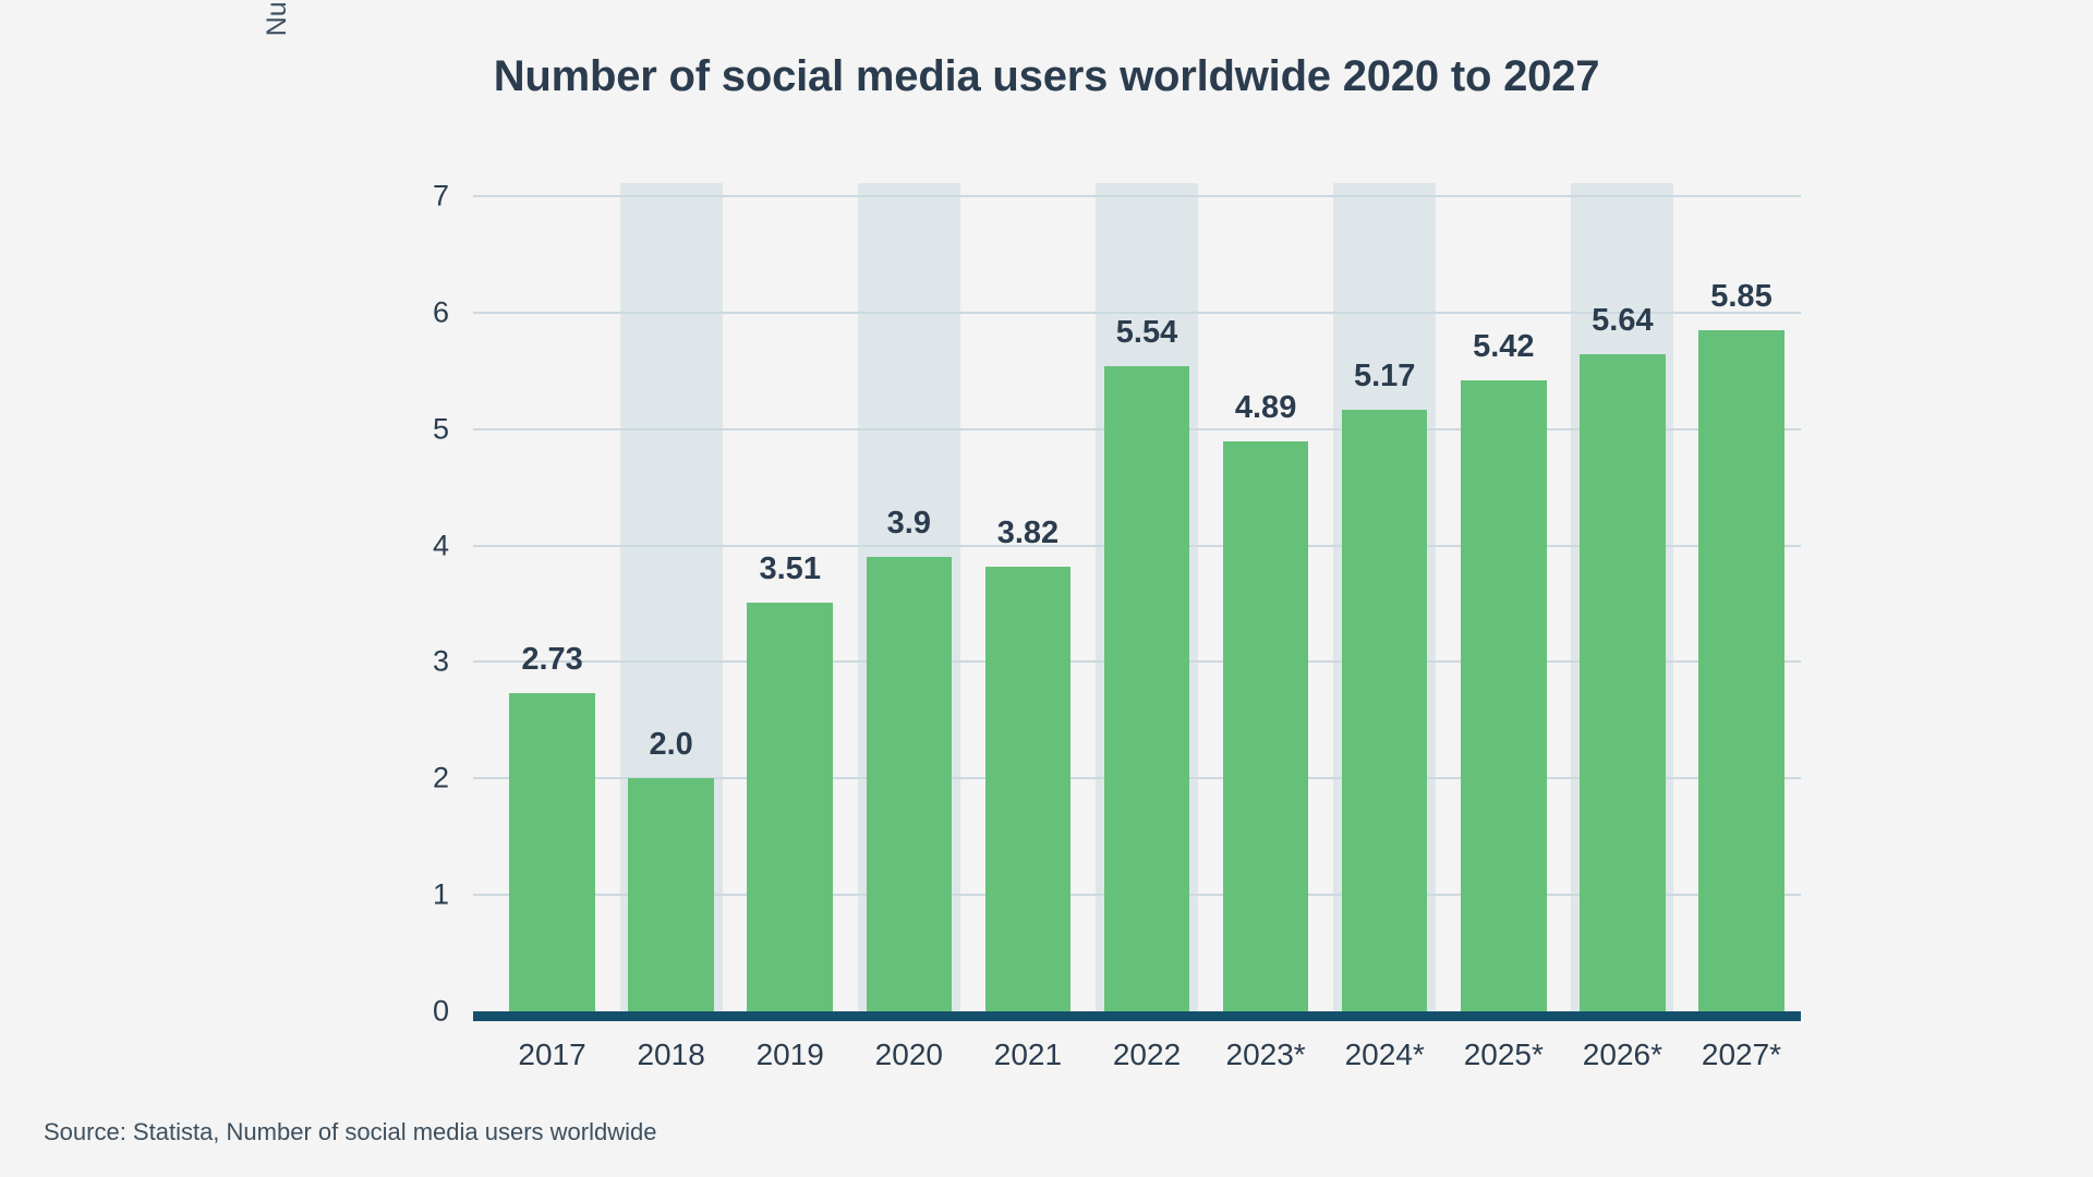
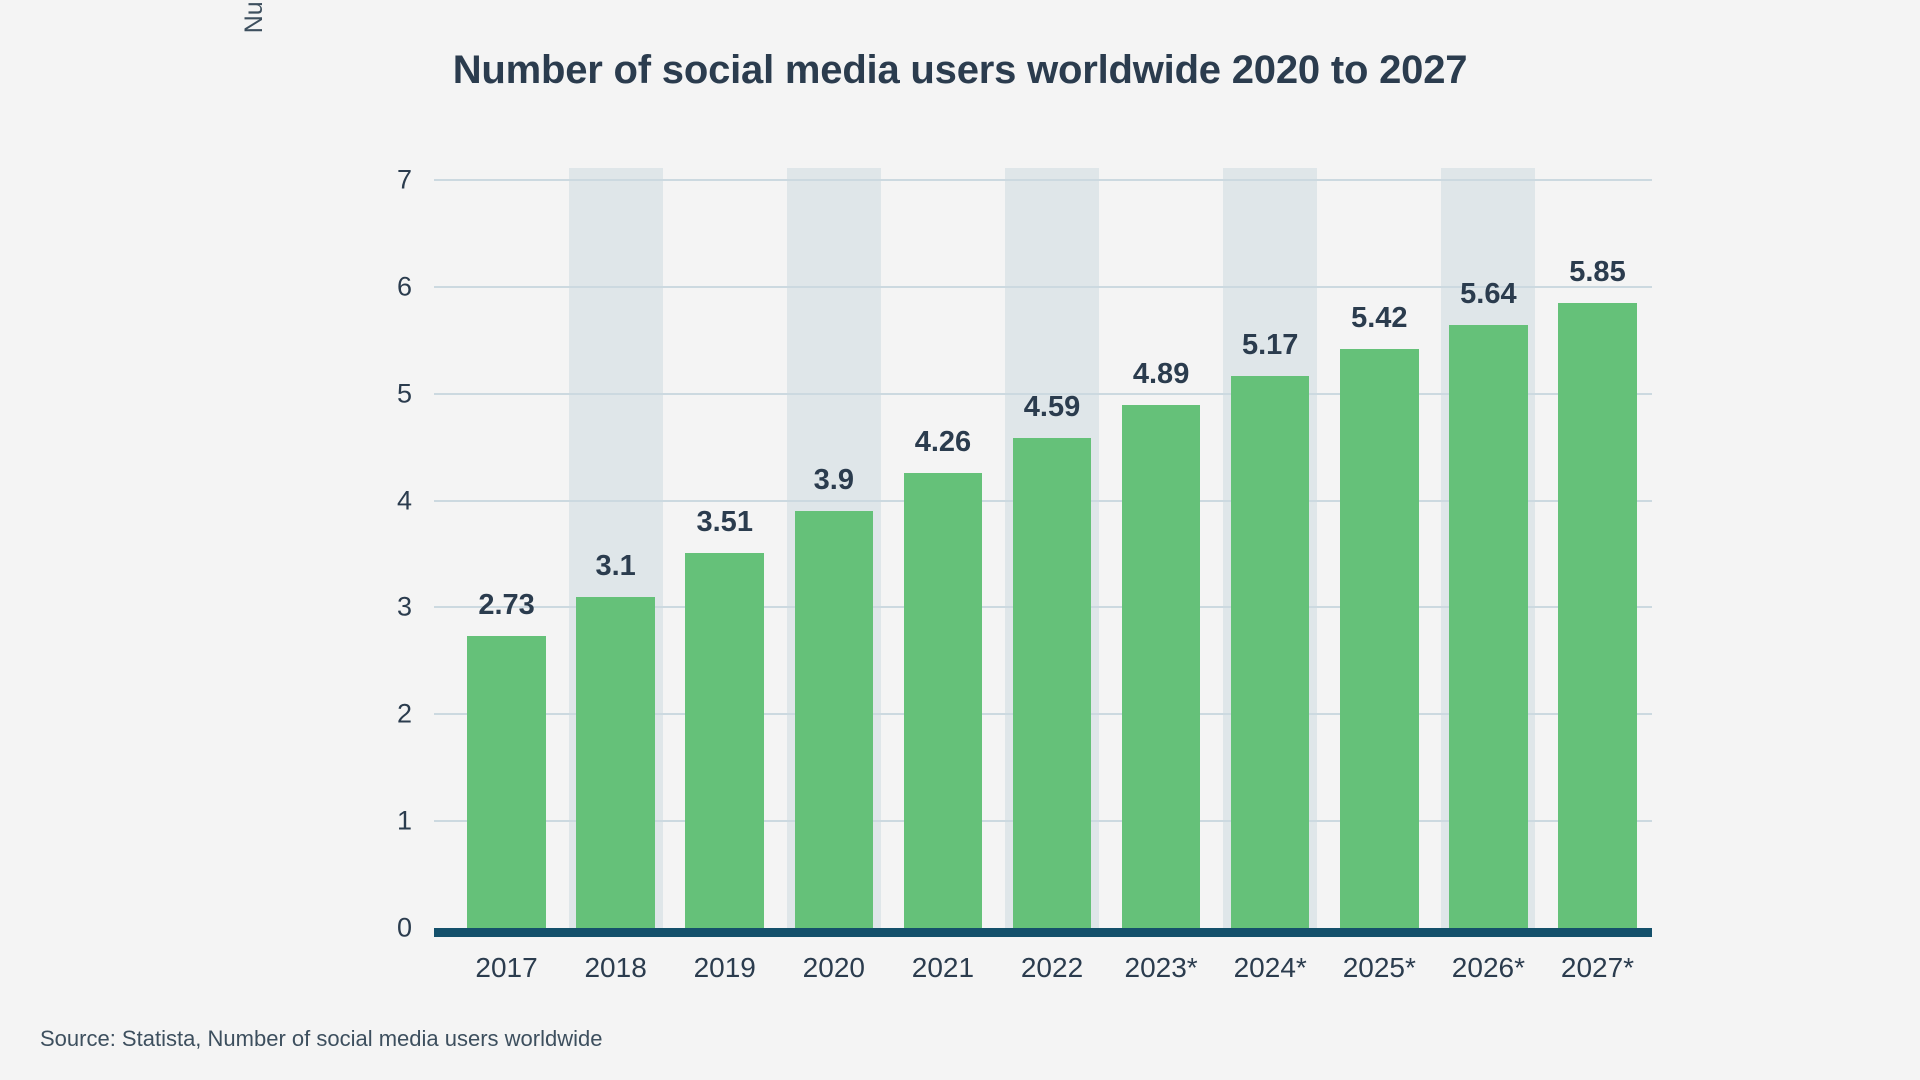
2018: 2.0 -> 3.1
2021: 3.82 -> 4.26
2022: 5.54 -> 4.59
